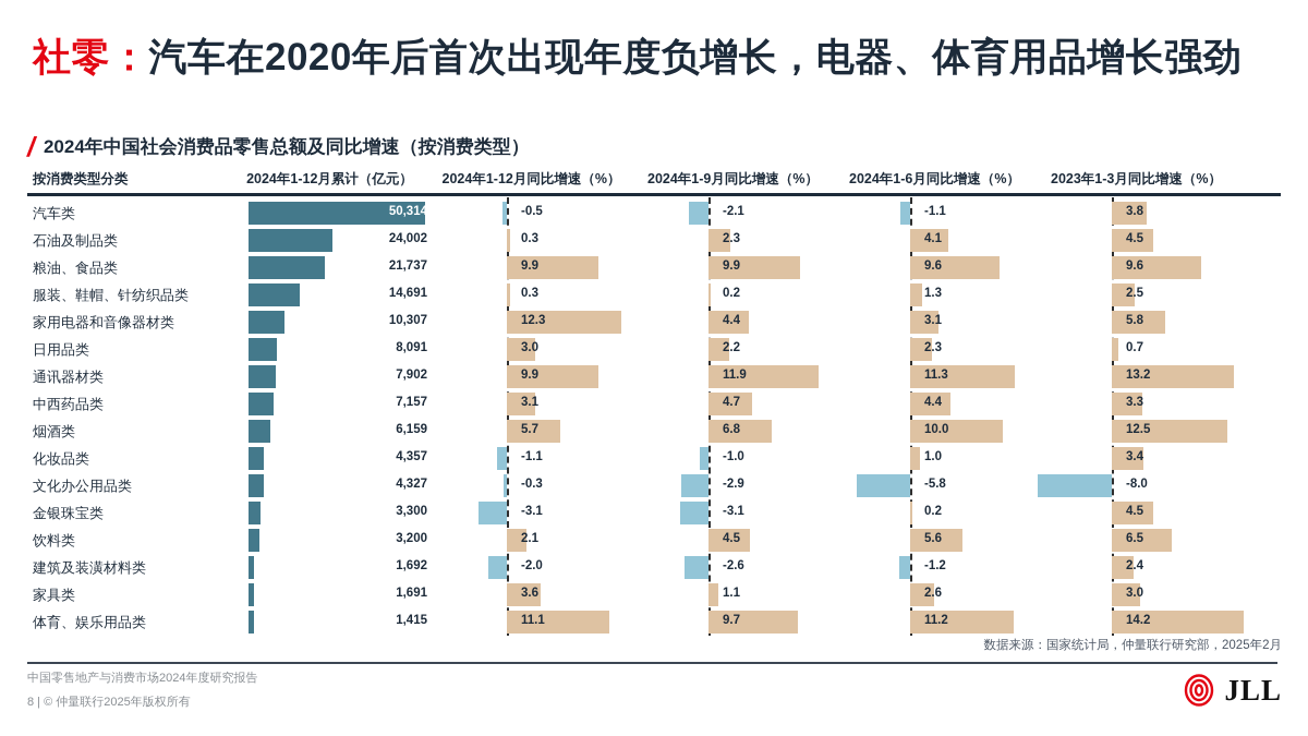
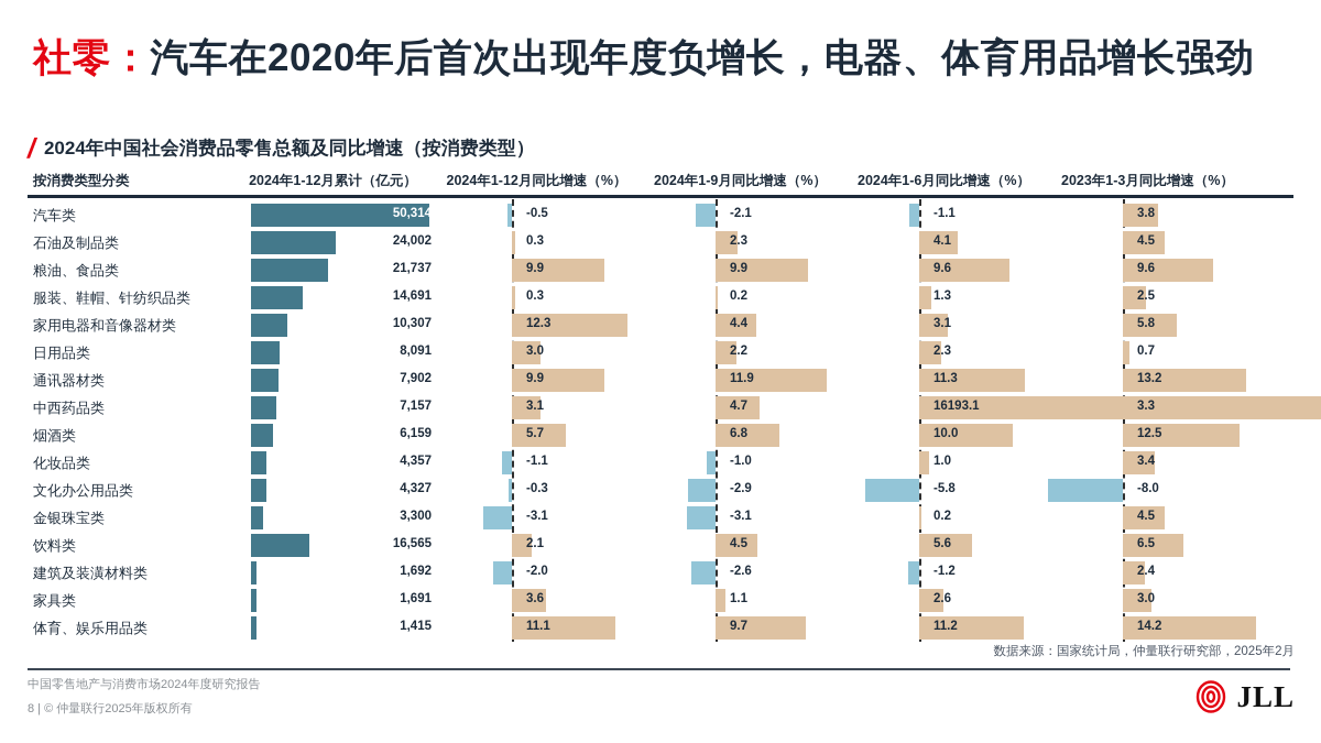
2024年1-6月同比增速（%）/中西药品类: 4.4 -> 16193.1
2024年1-12月累计（亿元）/饮料类: 3,200 -> 16,565
